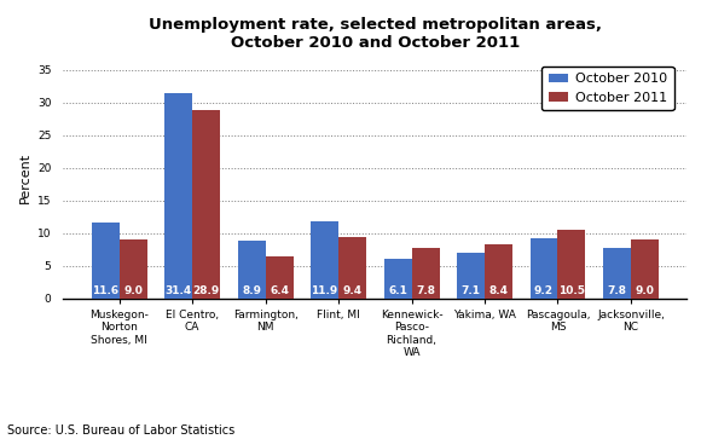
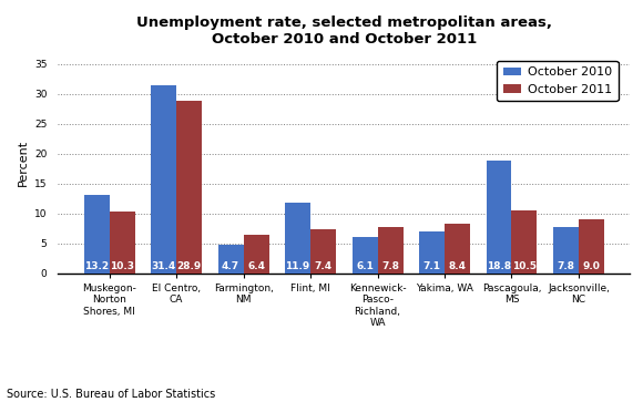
October 2010/Muskegon- Norton Shores, MI: 11.6 -> 13.2
October 2011/Muskegon- Norton Shores, MI: 9.0 -> 10.3
October 2010/Farmington, NM: 8.9 -> 4.7
October 2011/Flint, MI: 9.4 -> 7.4
October 2010/Pascagoula, MS: 9.2 -> 18.8
